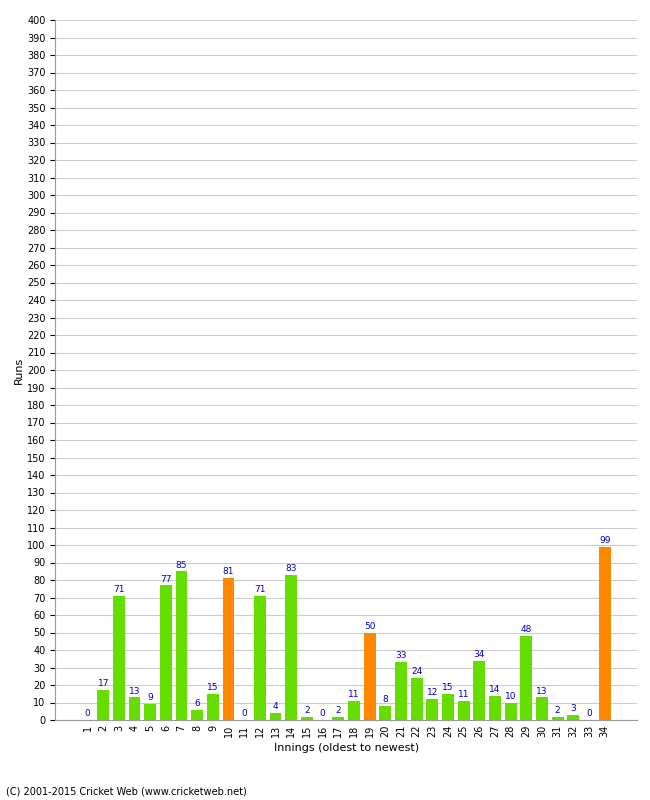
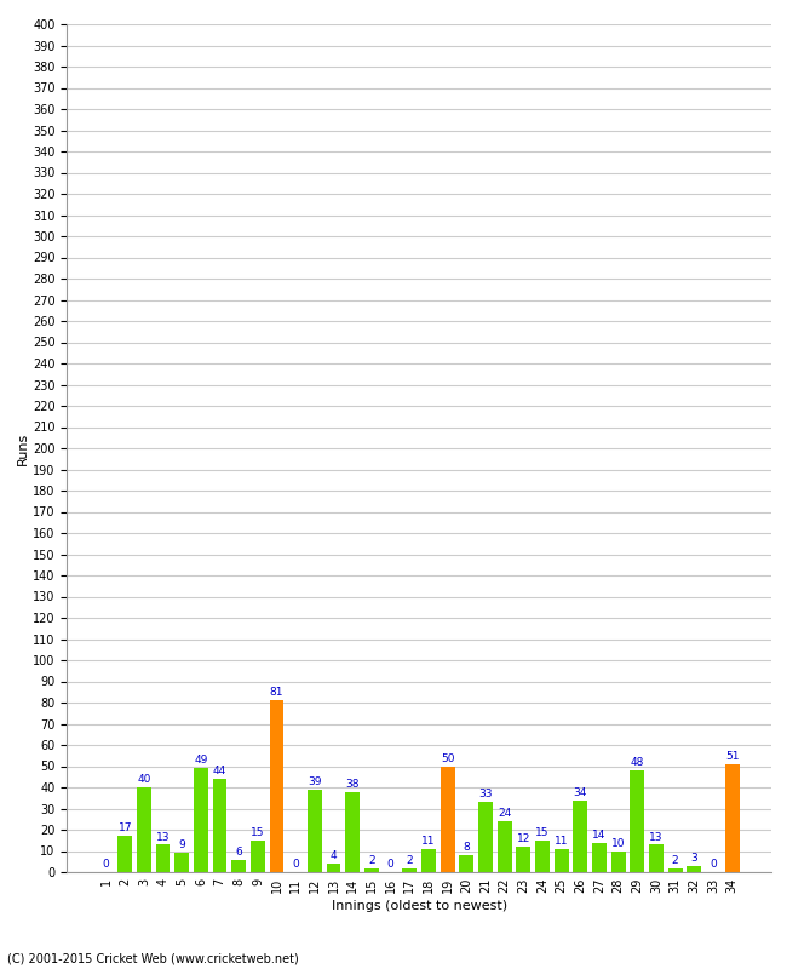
3: 71 -> 40
6: 77 -> 49
7: 85 -> 44
12: 71 -> 39
14: 83 -> 38
34: 99 -> 51
